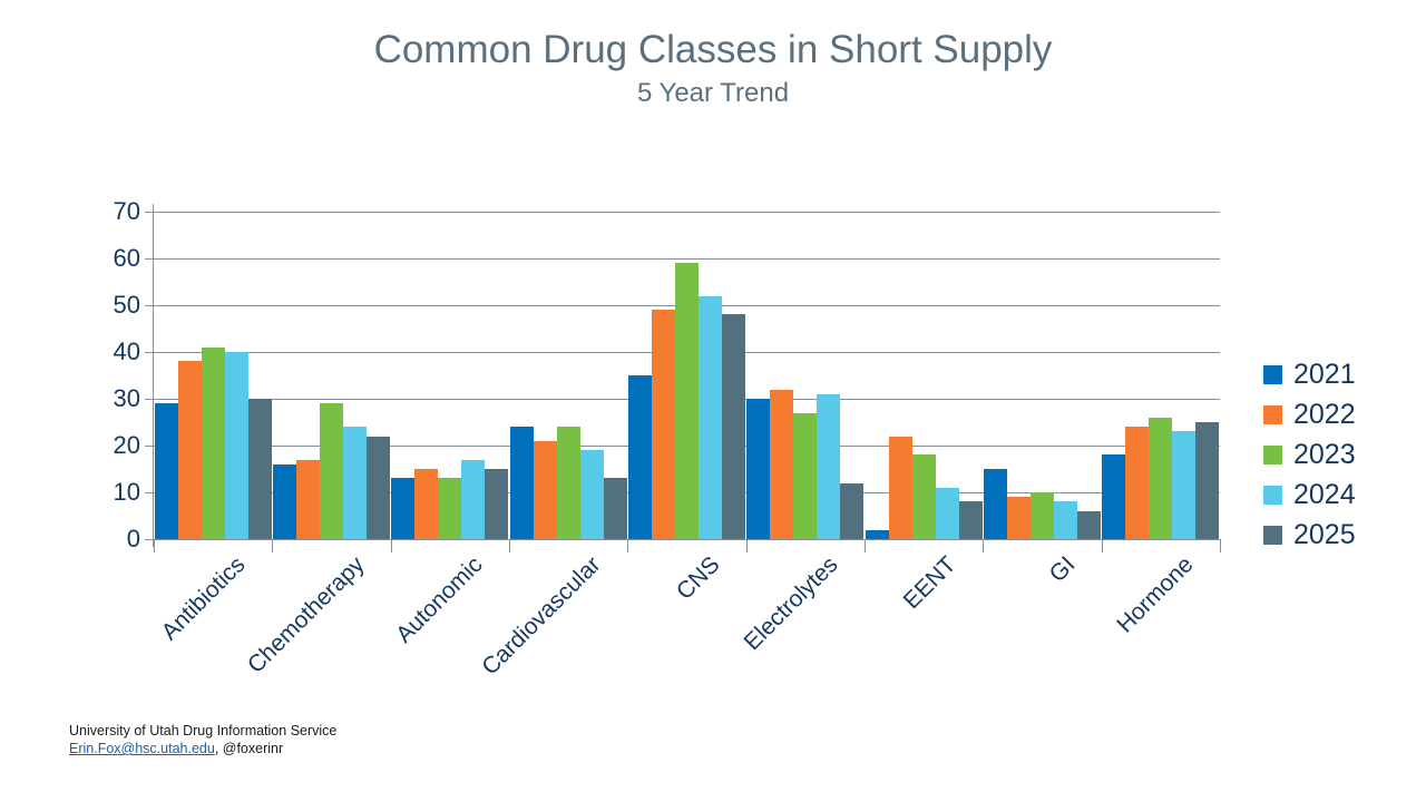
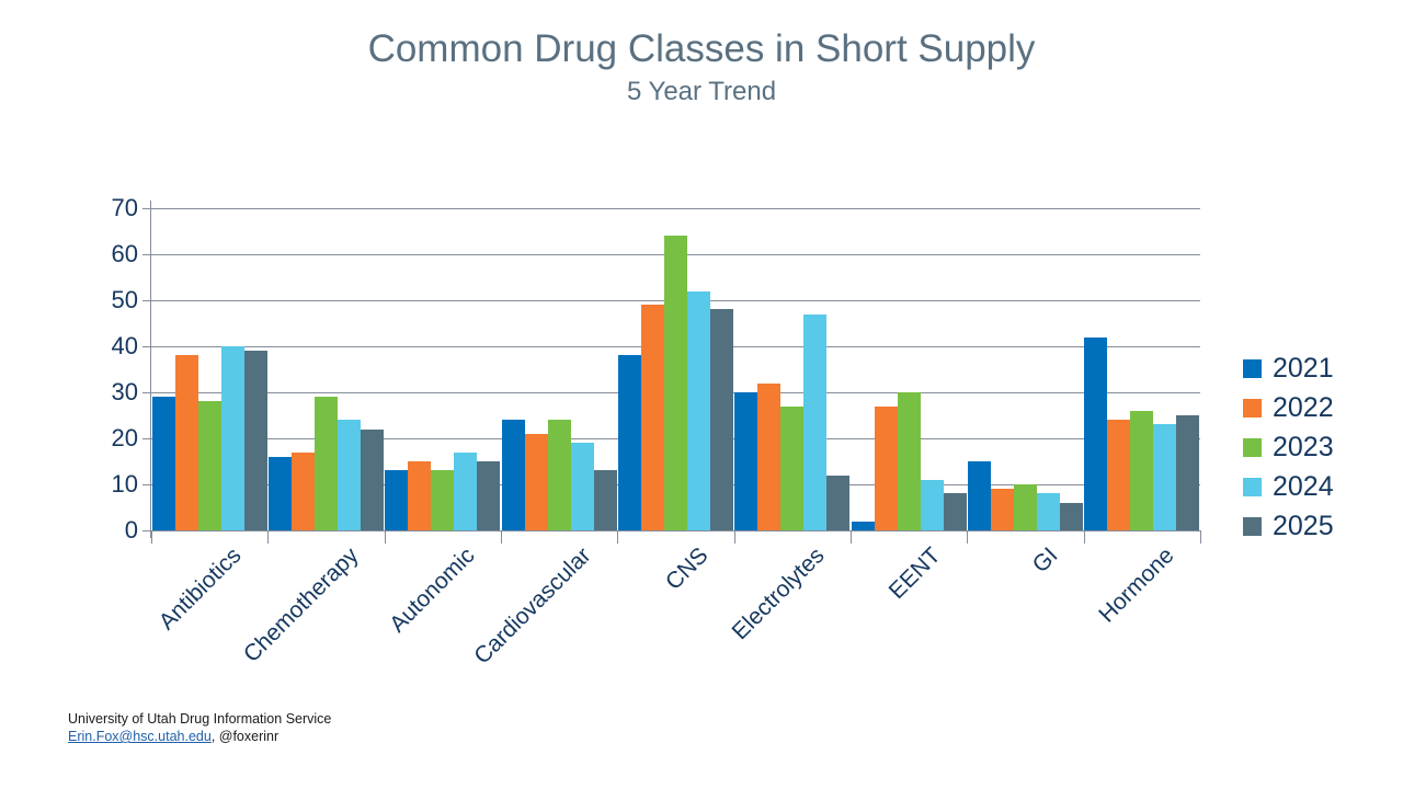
2023/Antibiotics: 41 -> 28
2025/Antibiotics: 30 -> 39
2021/CNS: 35 -> 38
2023/CNS: 59 -> 64
2024/Electrolytes: 31 -> 47
2022/EENT: 22 -> 27
2023/EENT: 18 -> 30
2021/Hormone: 18 -> 42
